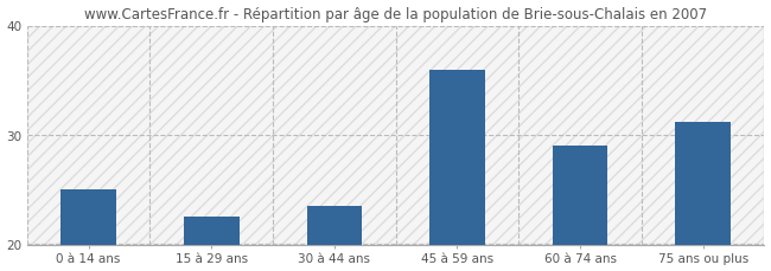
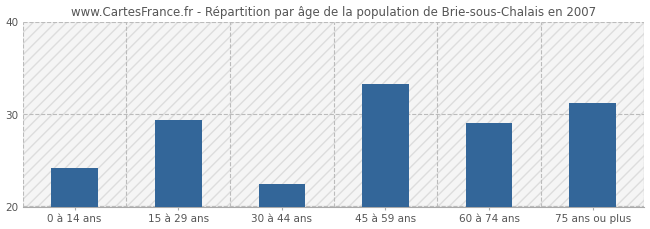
0 à 14 ans: 25.0 -> 24.2
15 à 29 ans: 22.5 -> 29.4
30 à 44 ans: 23.5 -> 22.4
45 à 59 ans: 36.0 -> 33.2
